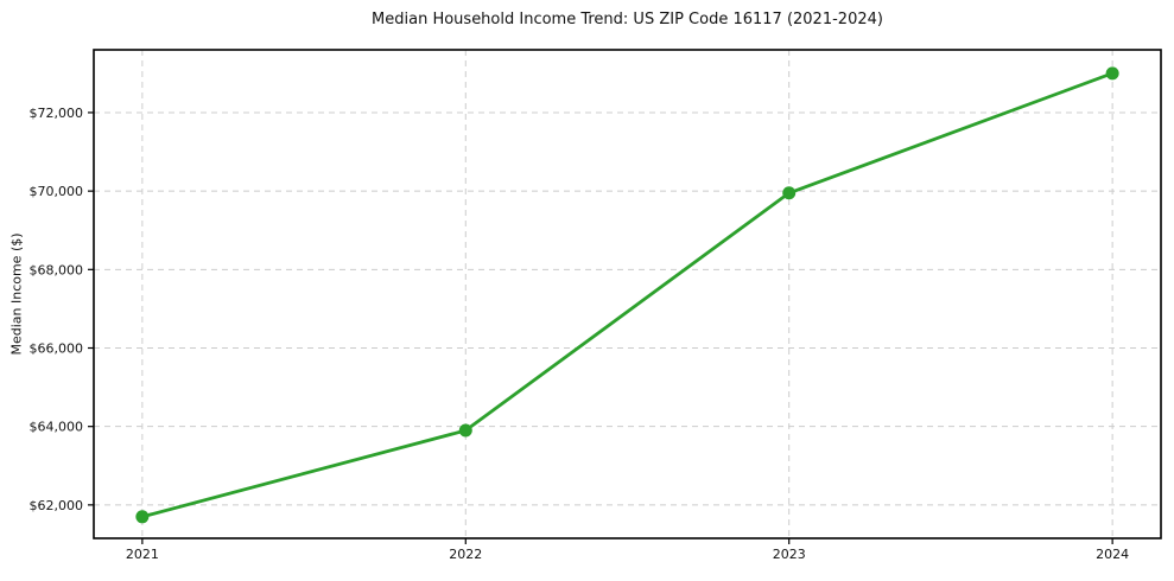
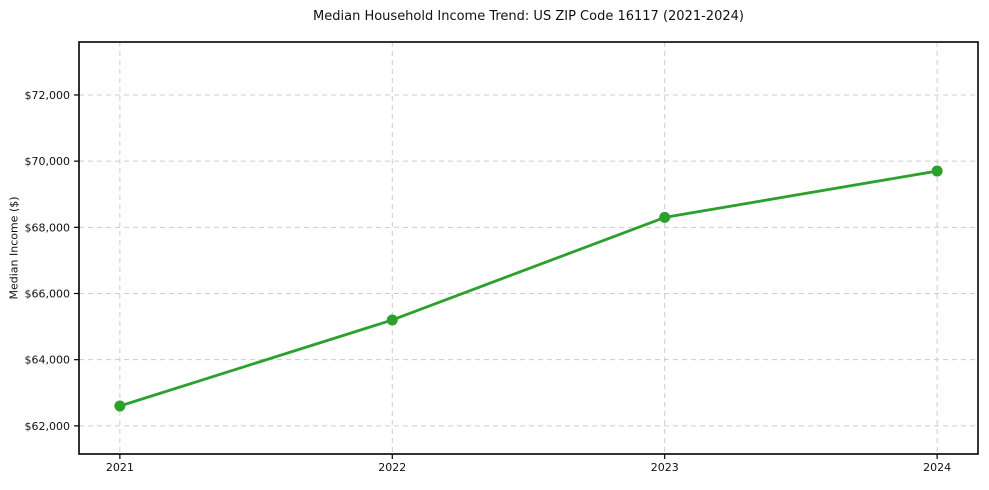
2021: $61700 -> $62600
2022: $63900 -> $65200
2023: $70000 -> $68300
2024: $73000 -> $69700
